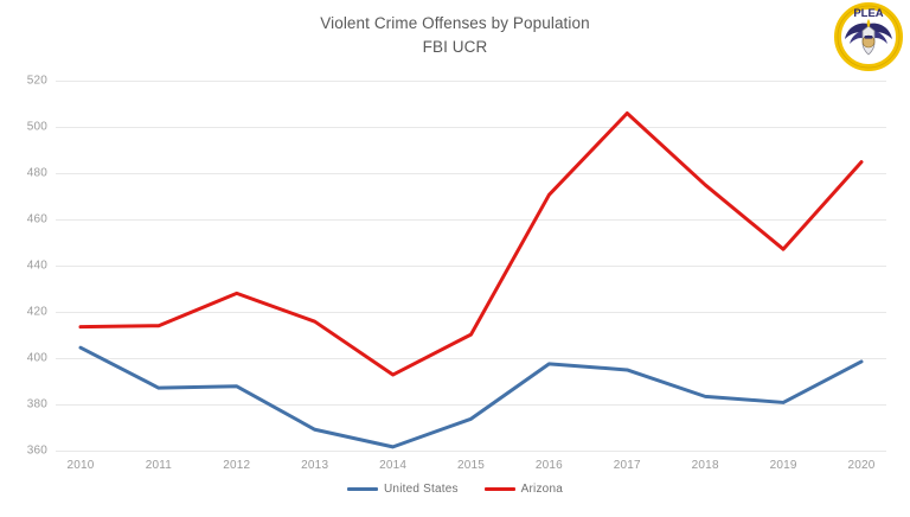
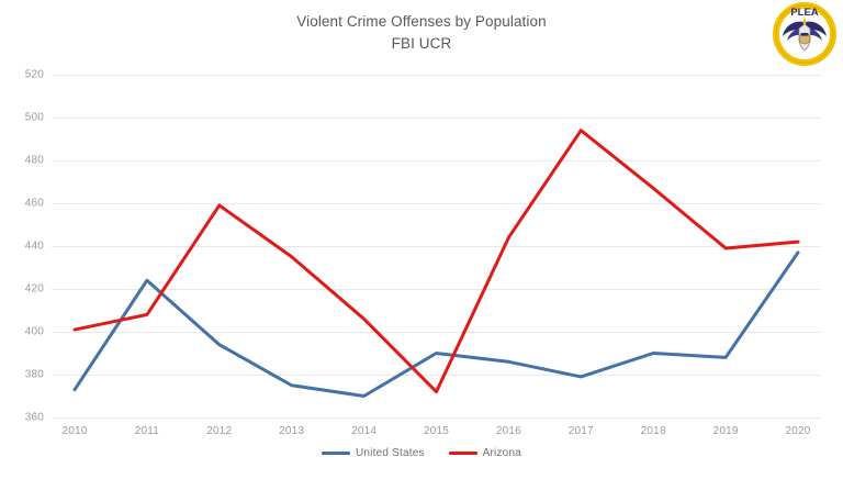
United States/2010: 404 -> 373
Arizona/2010: 414 -> 401
United States/2011: 387 -> 424
Arizona/2011: 414 -> 408
United States/2012: 388 -> 394
Arizona/2012: 428 -> 459
United States/2013: 369 -> 375
Arizona/2013: 416 -> 435
United States/2014: 362 -> 370
Arizona/2014: 393 -> 406
United States/2015: 374 -> 390
Arizona/2015: 410 -> 372
United States/2016: 398 -> 386
Arizona/2016: 471 -> 444
United States/2017: 395 -> 379
Arizona/2017: 506 -> 494
United States/2018: 383 -> 390
Arizona/2018: 475 -> 467
United States/2019: 381 -> 388
Arizona/2019: 447 -> 439
United States/2020: 398 -> 437
Arizona/2020: 485 -> 442
